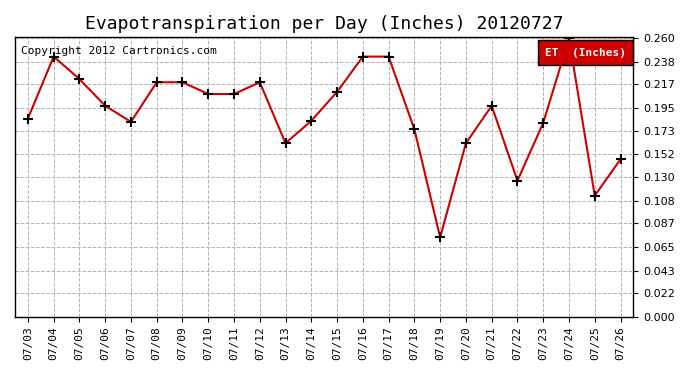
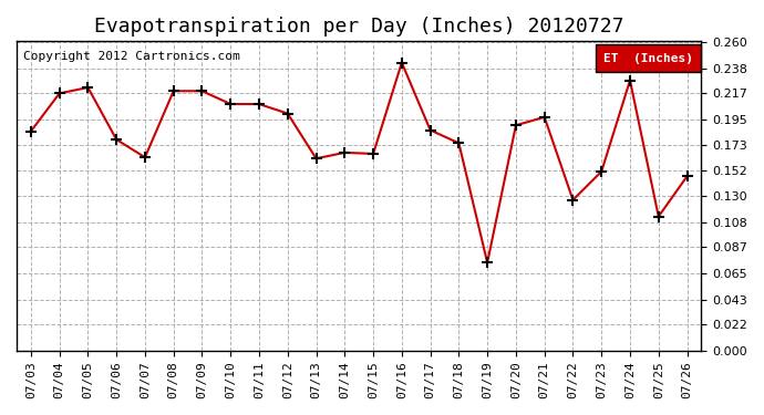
07/04: 0.243 -> 0.217
07/06: 0.197 -> 0.178
07/07: 0.182 -> 0.163
07/12: 0.219 -> 0.200
07/14: 0.183 -> 0.167
07/15: 0.210 -> 0.166
07/17: 0.243 -> 0.186
07/20: 0.162 -> 0.190
07/23: 0.181 -> 0.151
07/24: 0.260 -> 0.228
